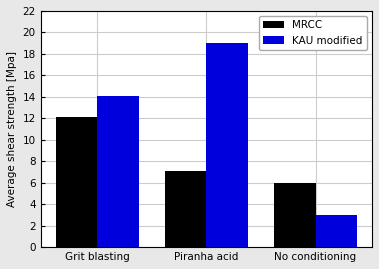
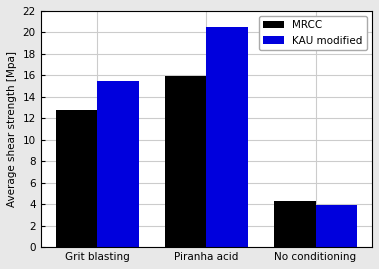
MRCC/Grit blasting: 12.1 -> 12.8
KAU modified/Grit blasting: 14.1 -> 15.5
MRCC/Piranha acid: 7.1 -> 15.9
KAU modified/Piranha acid: 19.0 -> 20.5
MRCC/No conditioning: 6.0 -> 4.3
KAU modified/No conditioning: 3.0 -> 3.9
